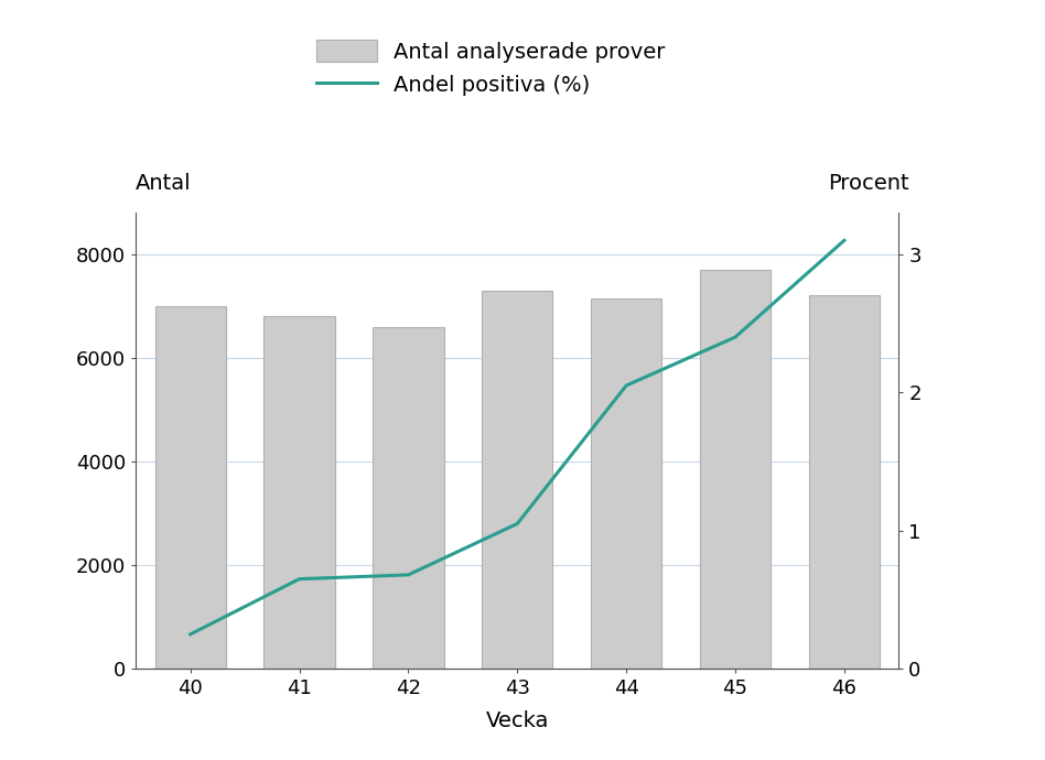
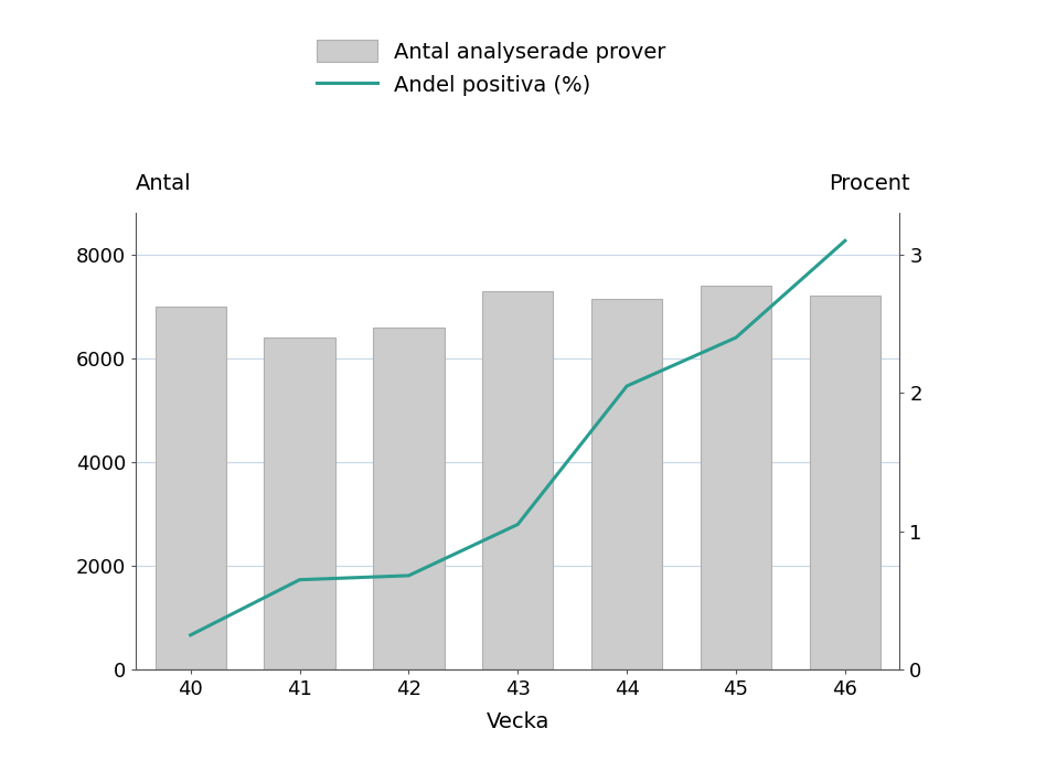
Antal analyserade prover/41: 6800 -> 6400
Antal analyserade prover/45: 7700 -> 7400
